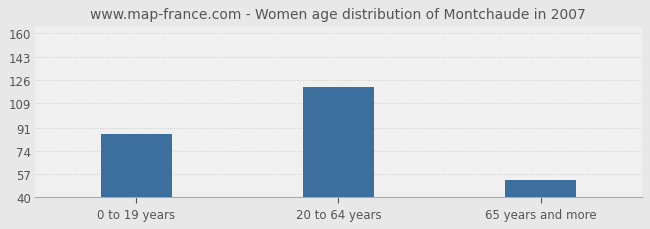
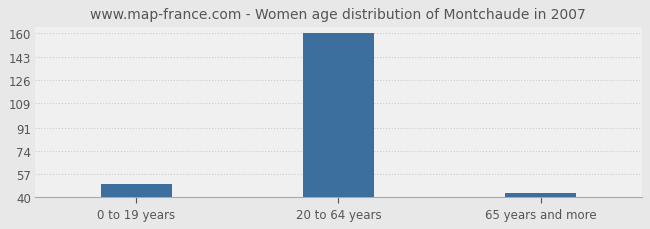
0 to 19 years: 86 -> 50
20 to 64 years: 121 -> 160
65 years and more: 53 -> 43
